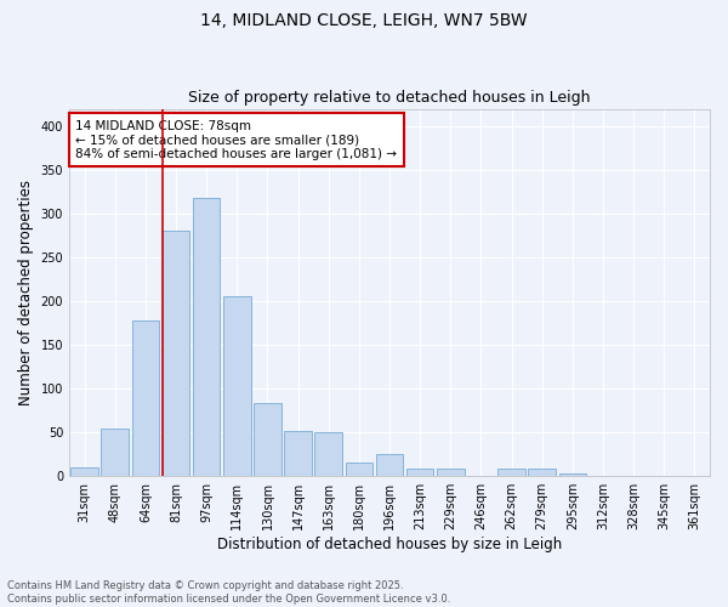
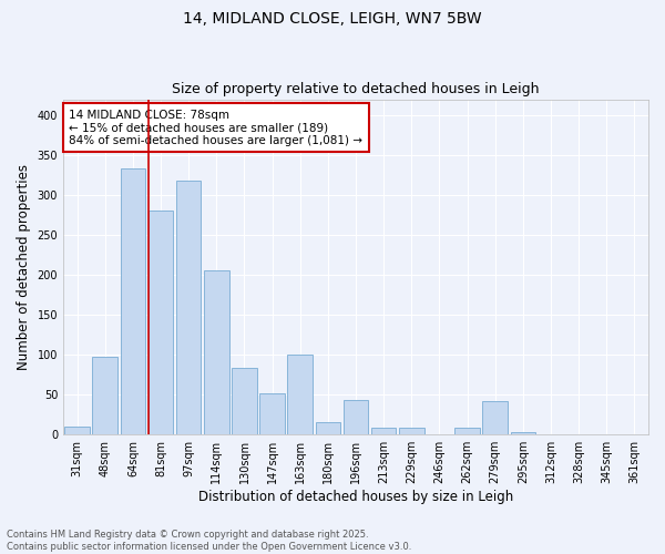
48sqm: 55 -> 98
64sqm: 178 -> 334
163sqm: 50 -> 100
196sqm: 25 -> 44
279sqm: 8 -> 42
